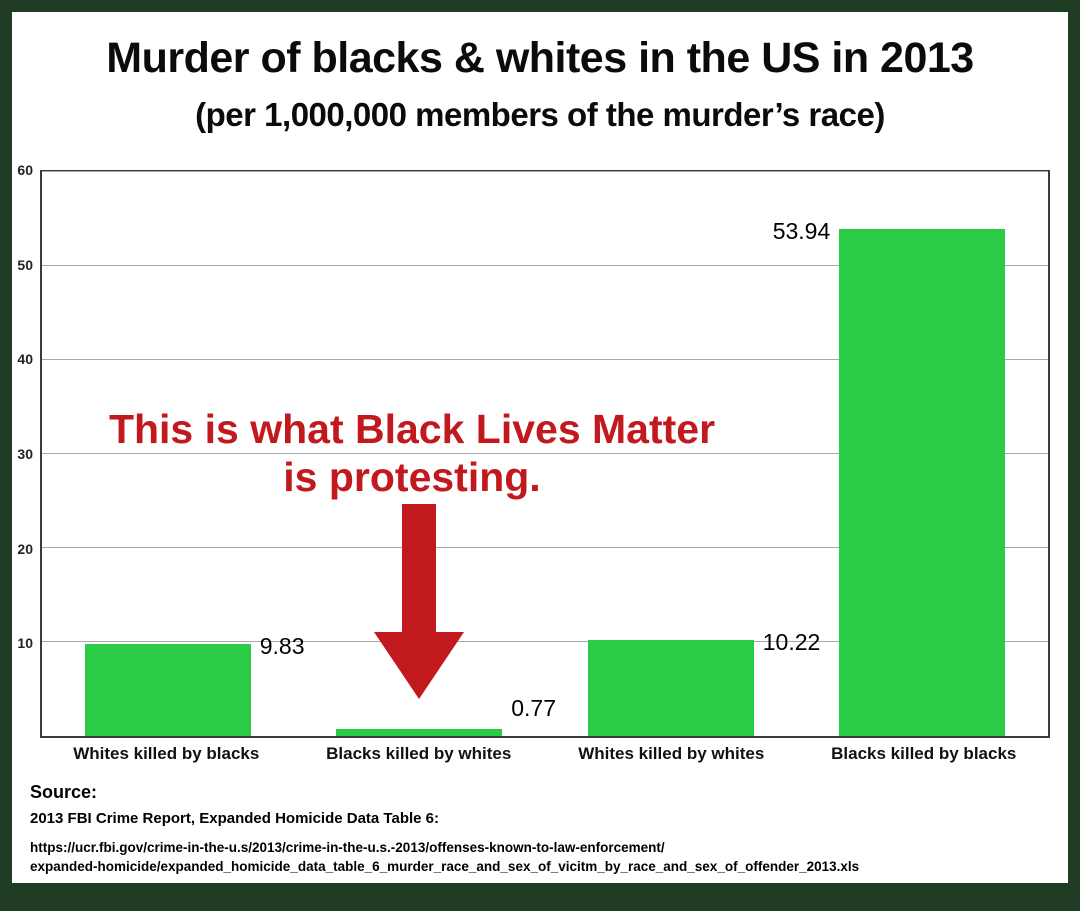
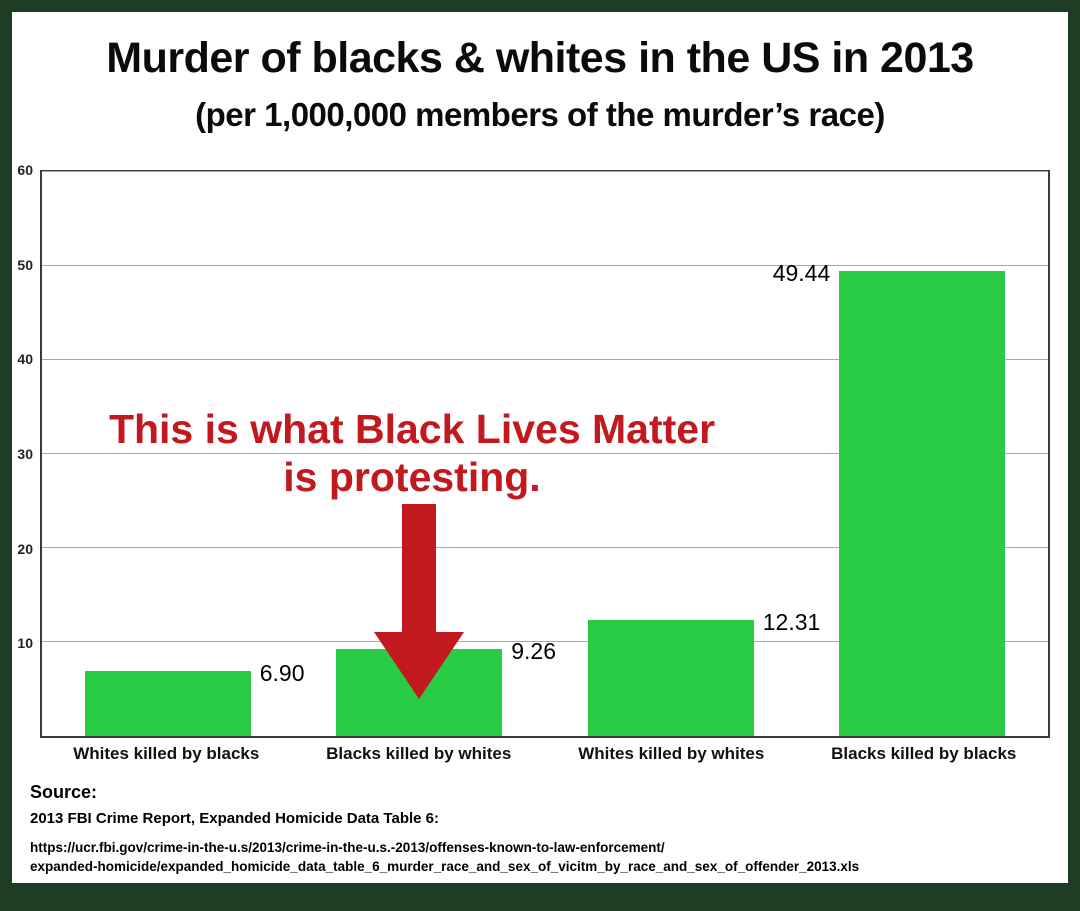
Whites killed by blacks: 9.83 -> 6.90
Blacks killed by whites: 0.77 -> 9.26
Whites killed by whites: 10.22 -> 12.31
Blacks killed by blacks: 53.94 -> 49.44
